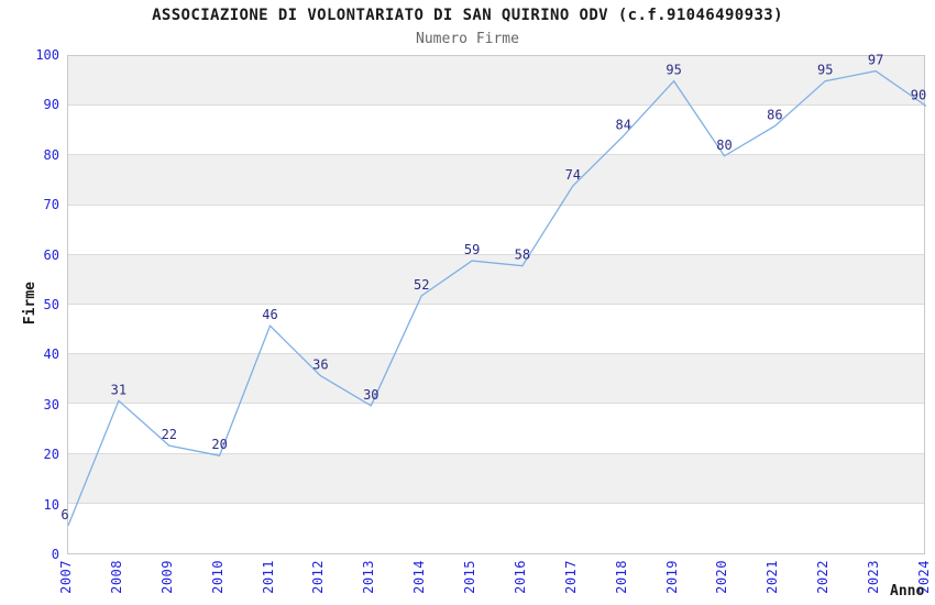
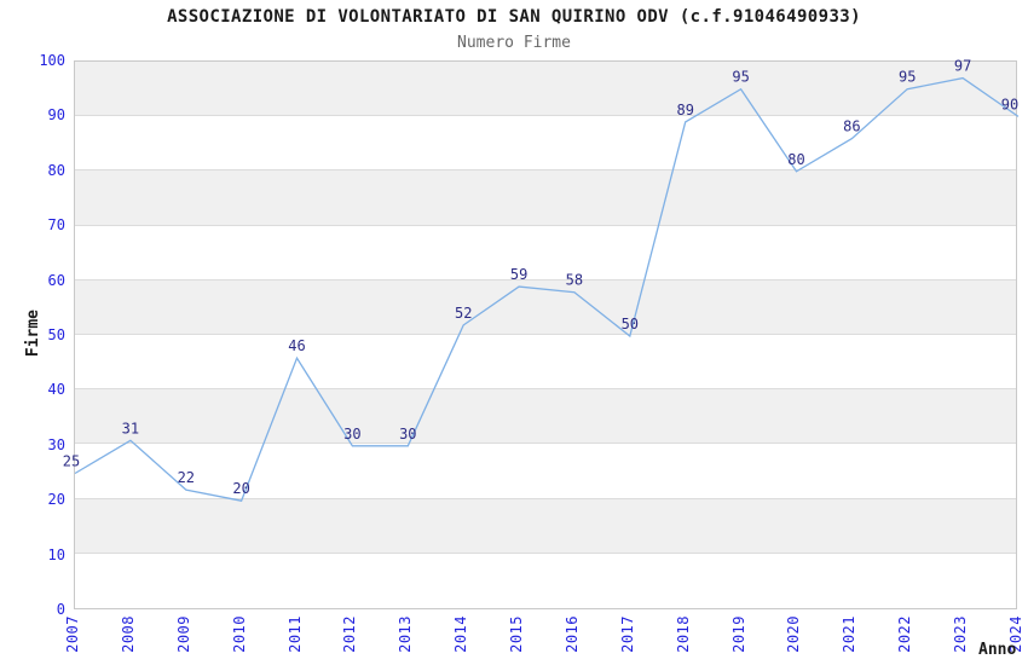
2007: 6 -> 25
2012: 36 -> 30
2017: 74 -> 50
2018: 84 -> 89
